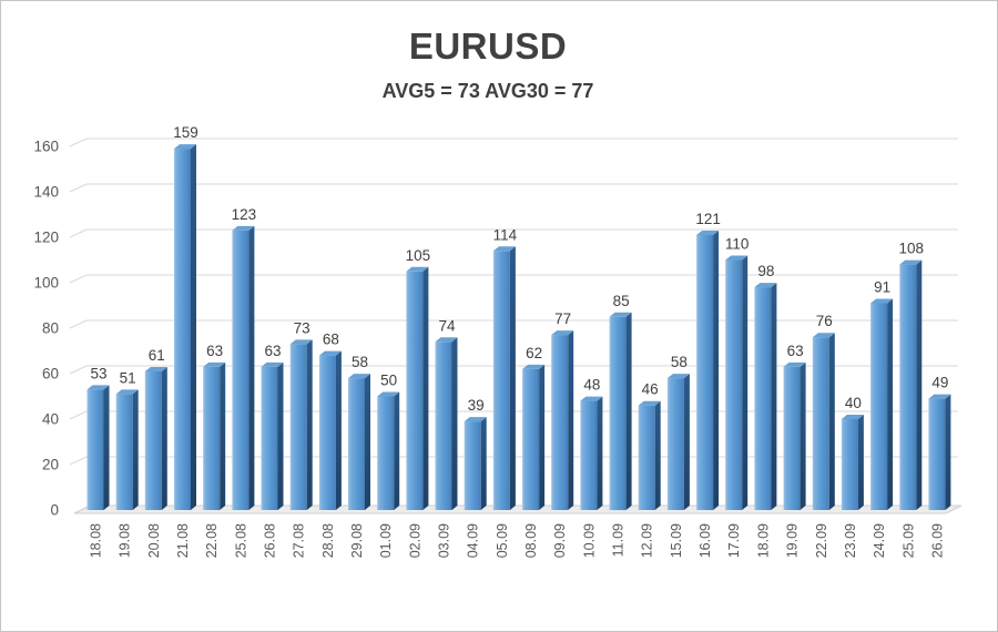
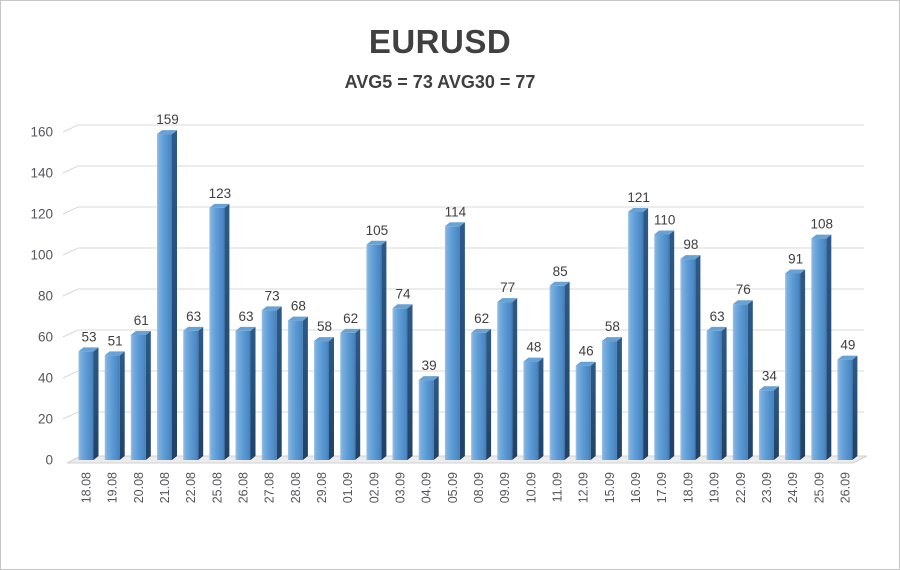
01.09: 50 -> 62
23.09: 40 -> 34
